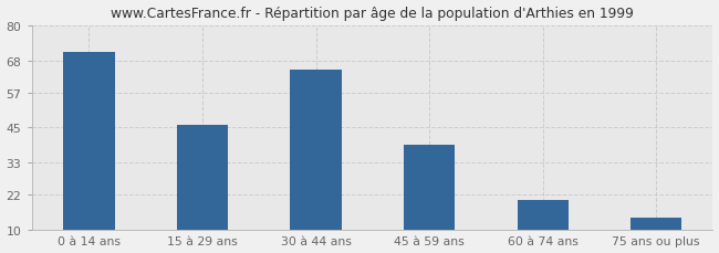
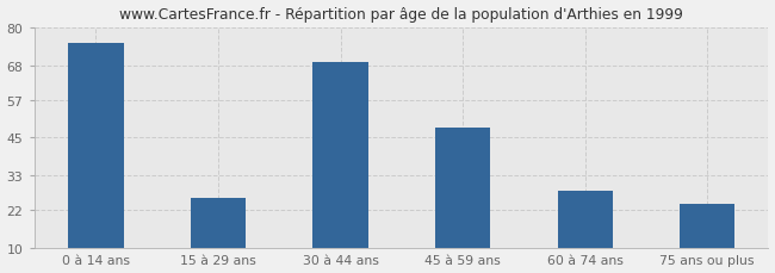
0 à 14 ans: 71 -> 75
15 à 29 ans: 46 -> 26
30 à 44 ans: 65 -> 69
45 à 59 ans: 39 -> 48
60 à 74 ans: 20 -> 28
75 ans ou plus: 14 -> 24
